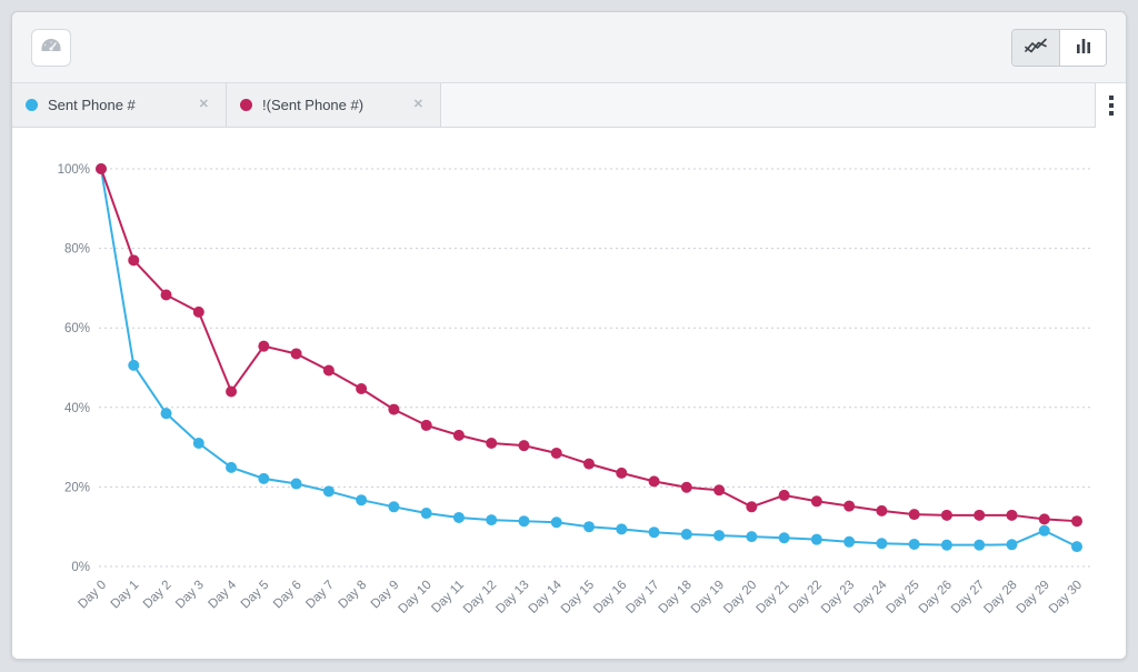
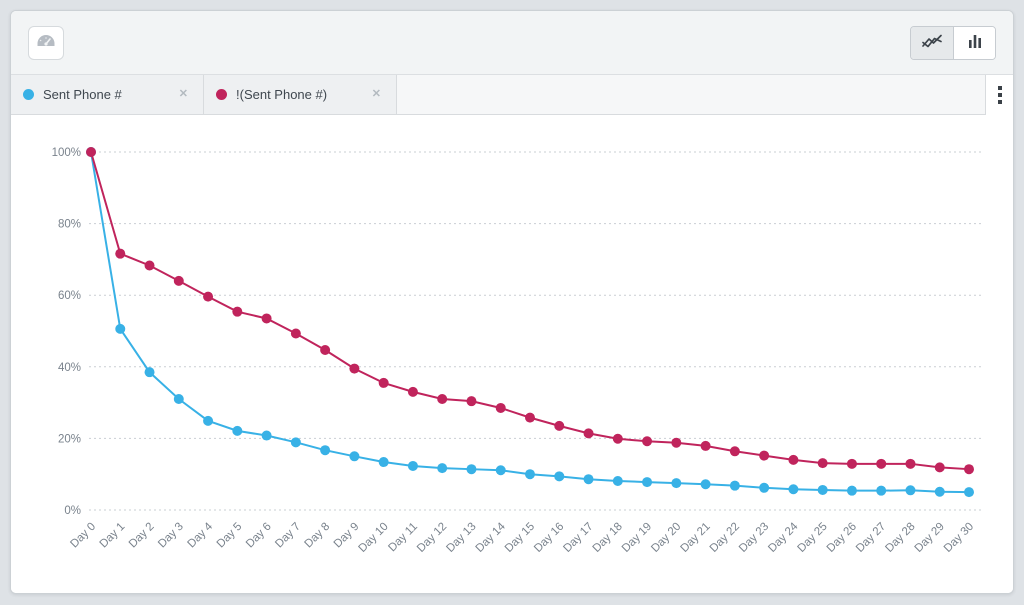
!(Sent Phone #)/Day 1: 77% -> 72%
!(Sent Phone #)/Day 4: 44% -> 60%
!(Sent Phone #)/Day 20: 15% -> 19%
Sent Phone #/Day 29: 9% -> 5%
